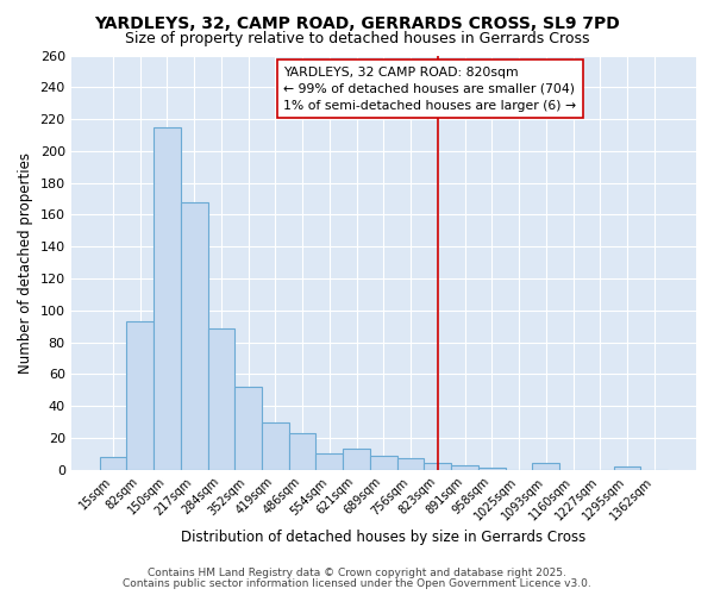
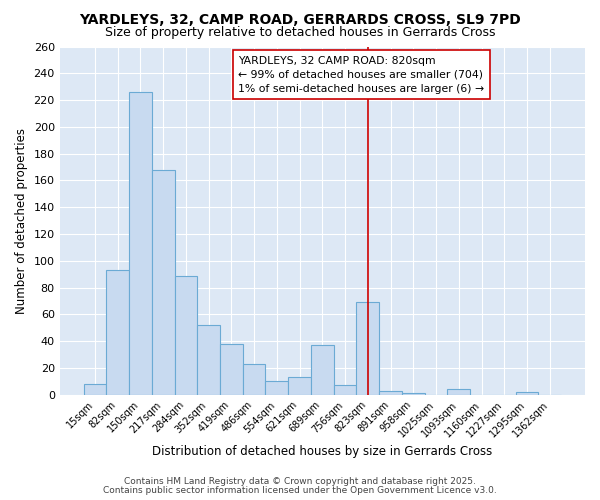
150sqm: 215 -> 226
419sqm: 30 -> 38
689sqm: 9 -> 37
823sqm: 4 -> 69
